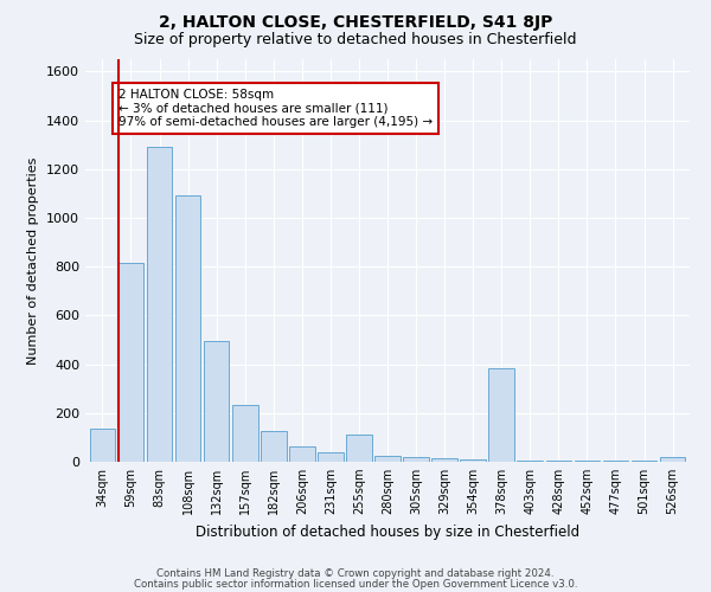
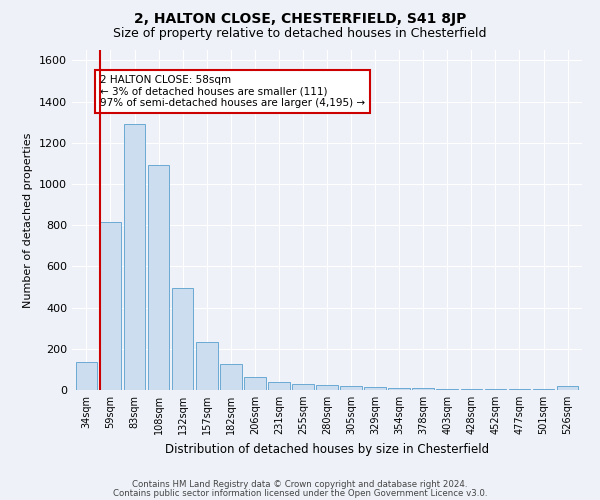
255sqm: 110 -> 28
378sqm: 385 -> 8
